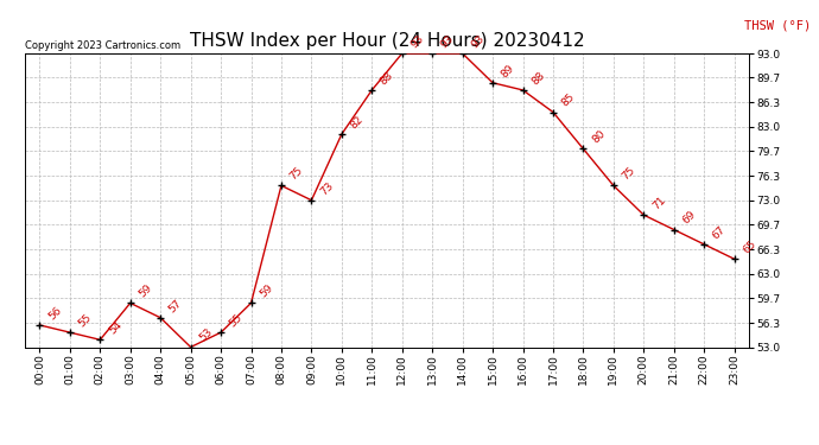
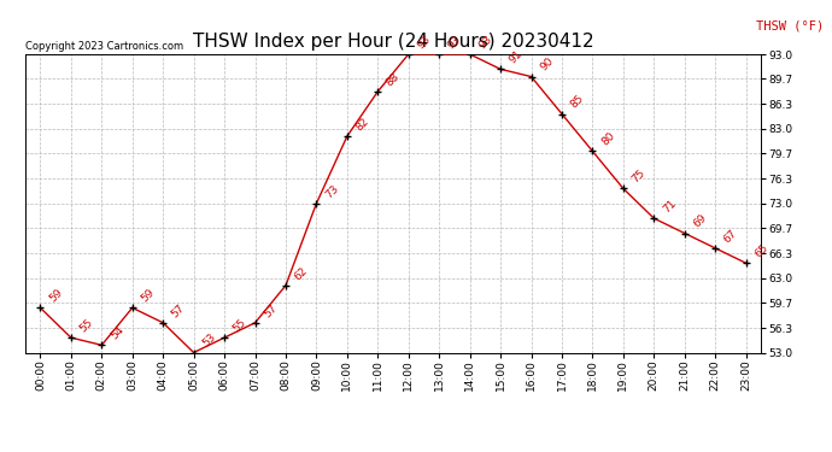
00:00: 56 -> 59
07:00: 59 -> 57
08:00: 75 -> 62
15:00: 89 -> 91
16:00: 88 -> 90
